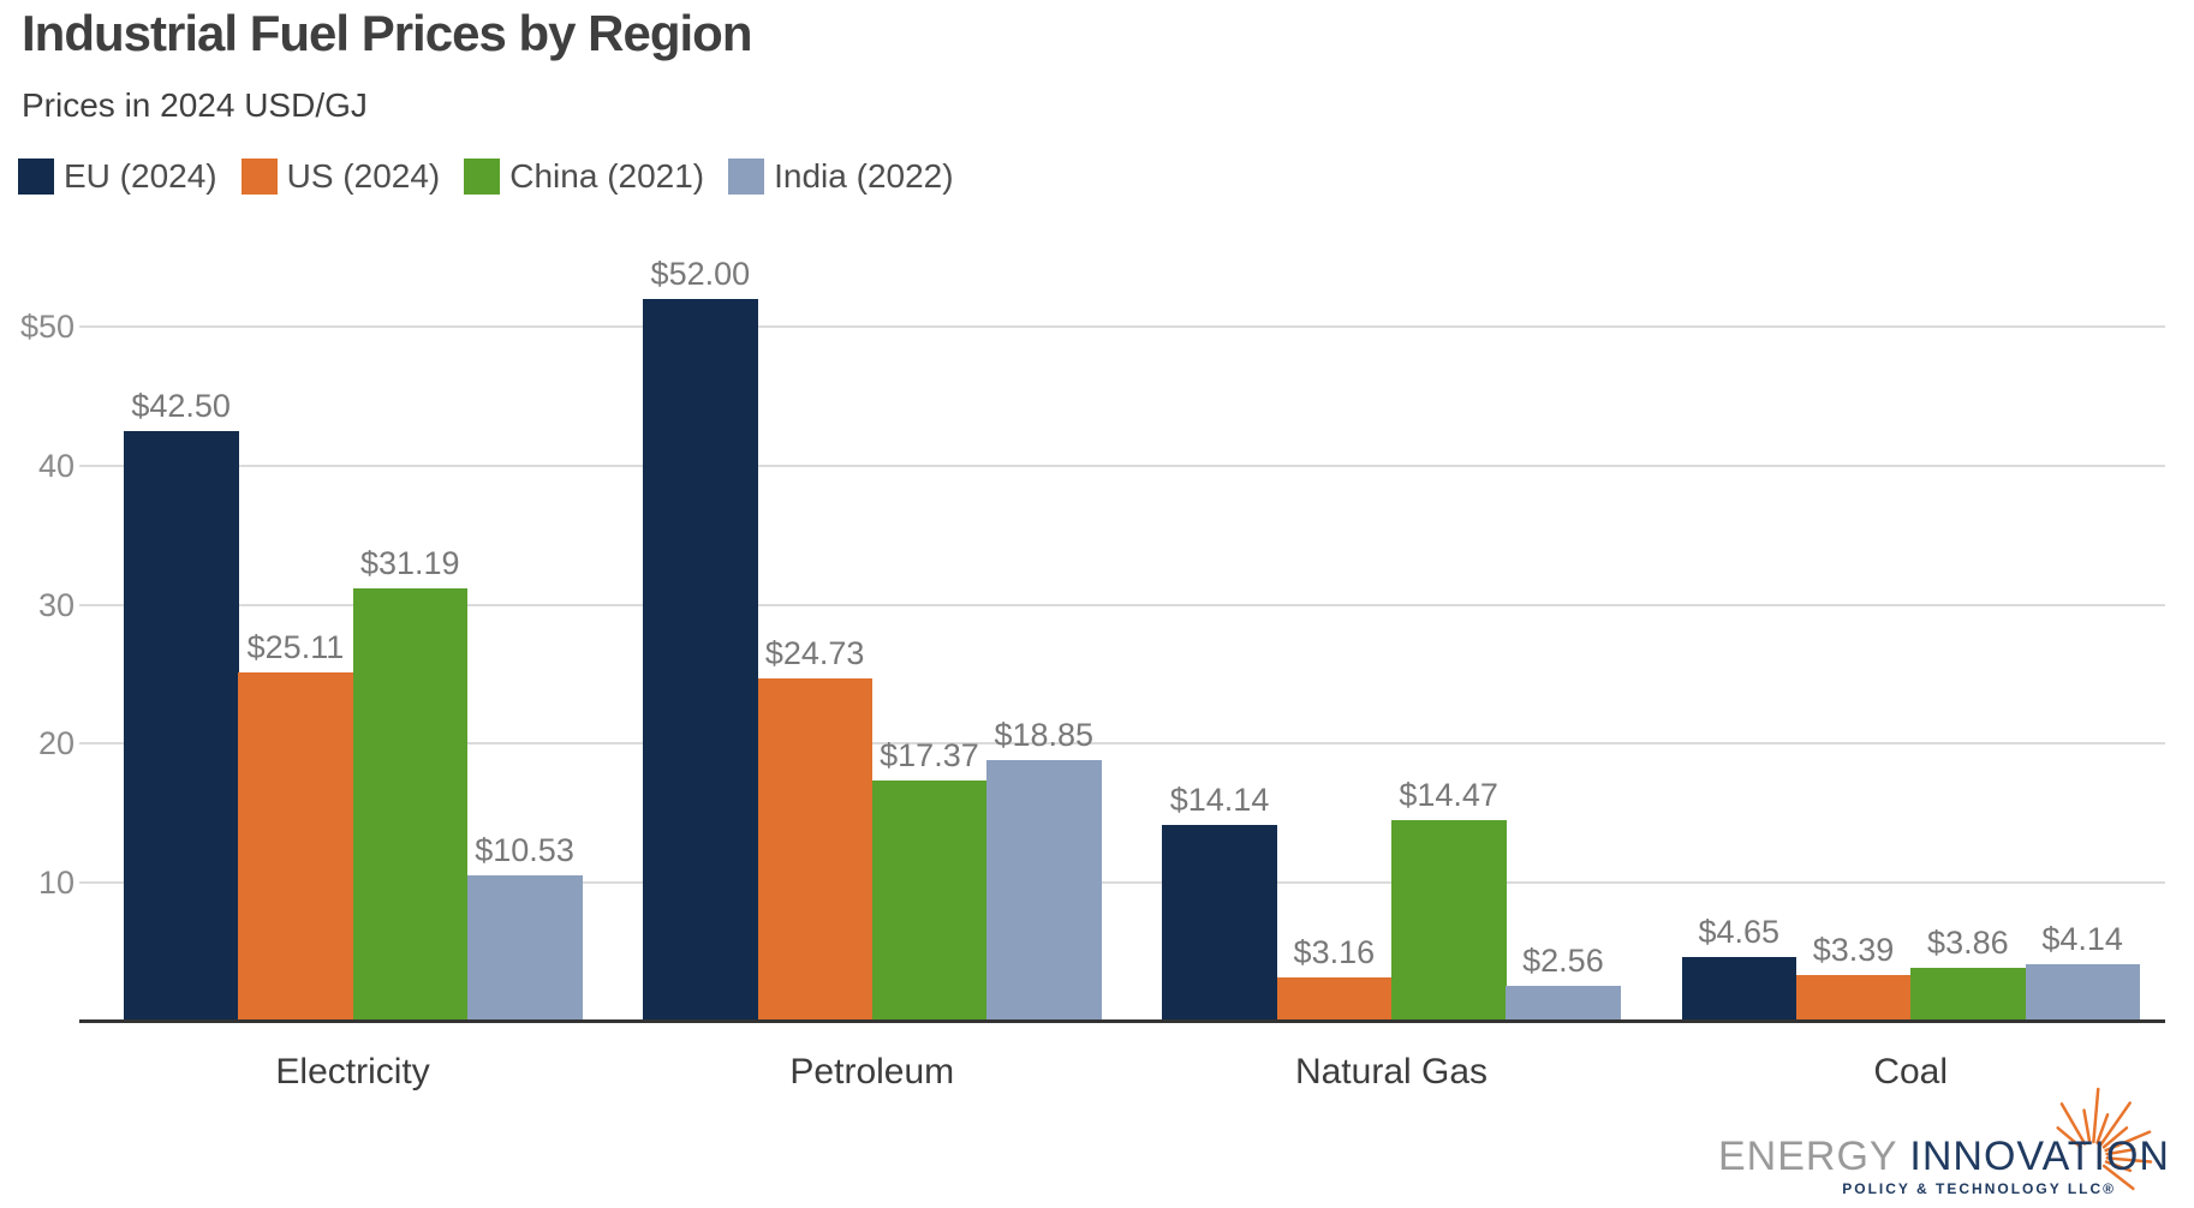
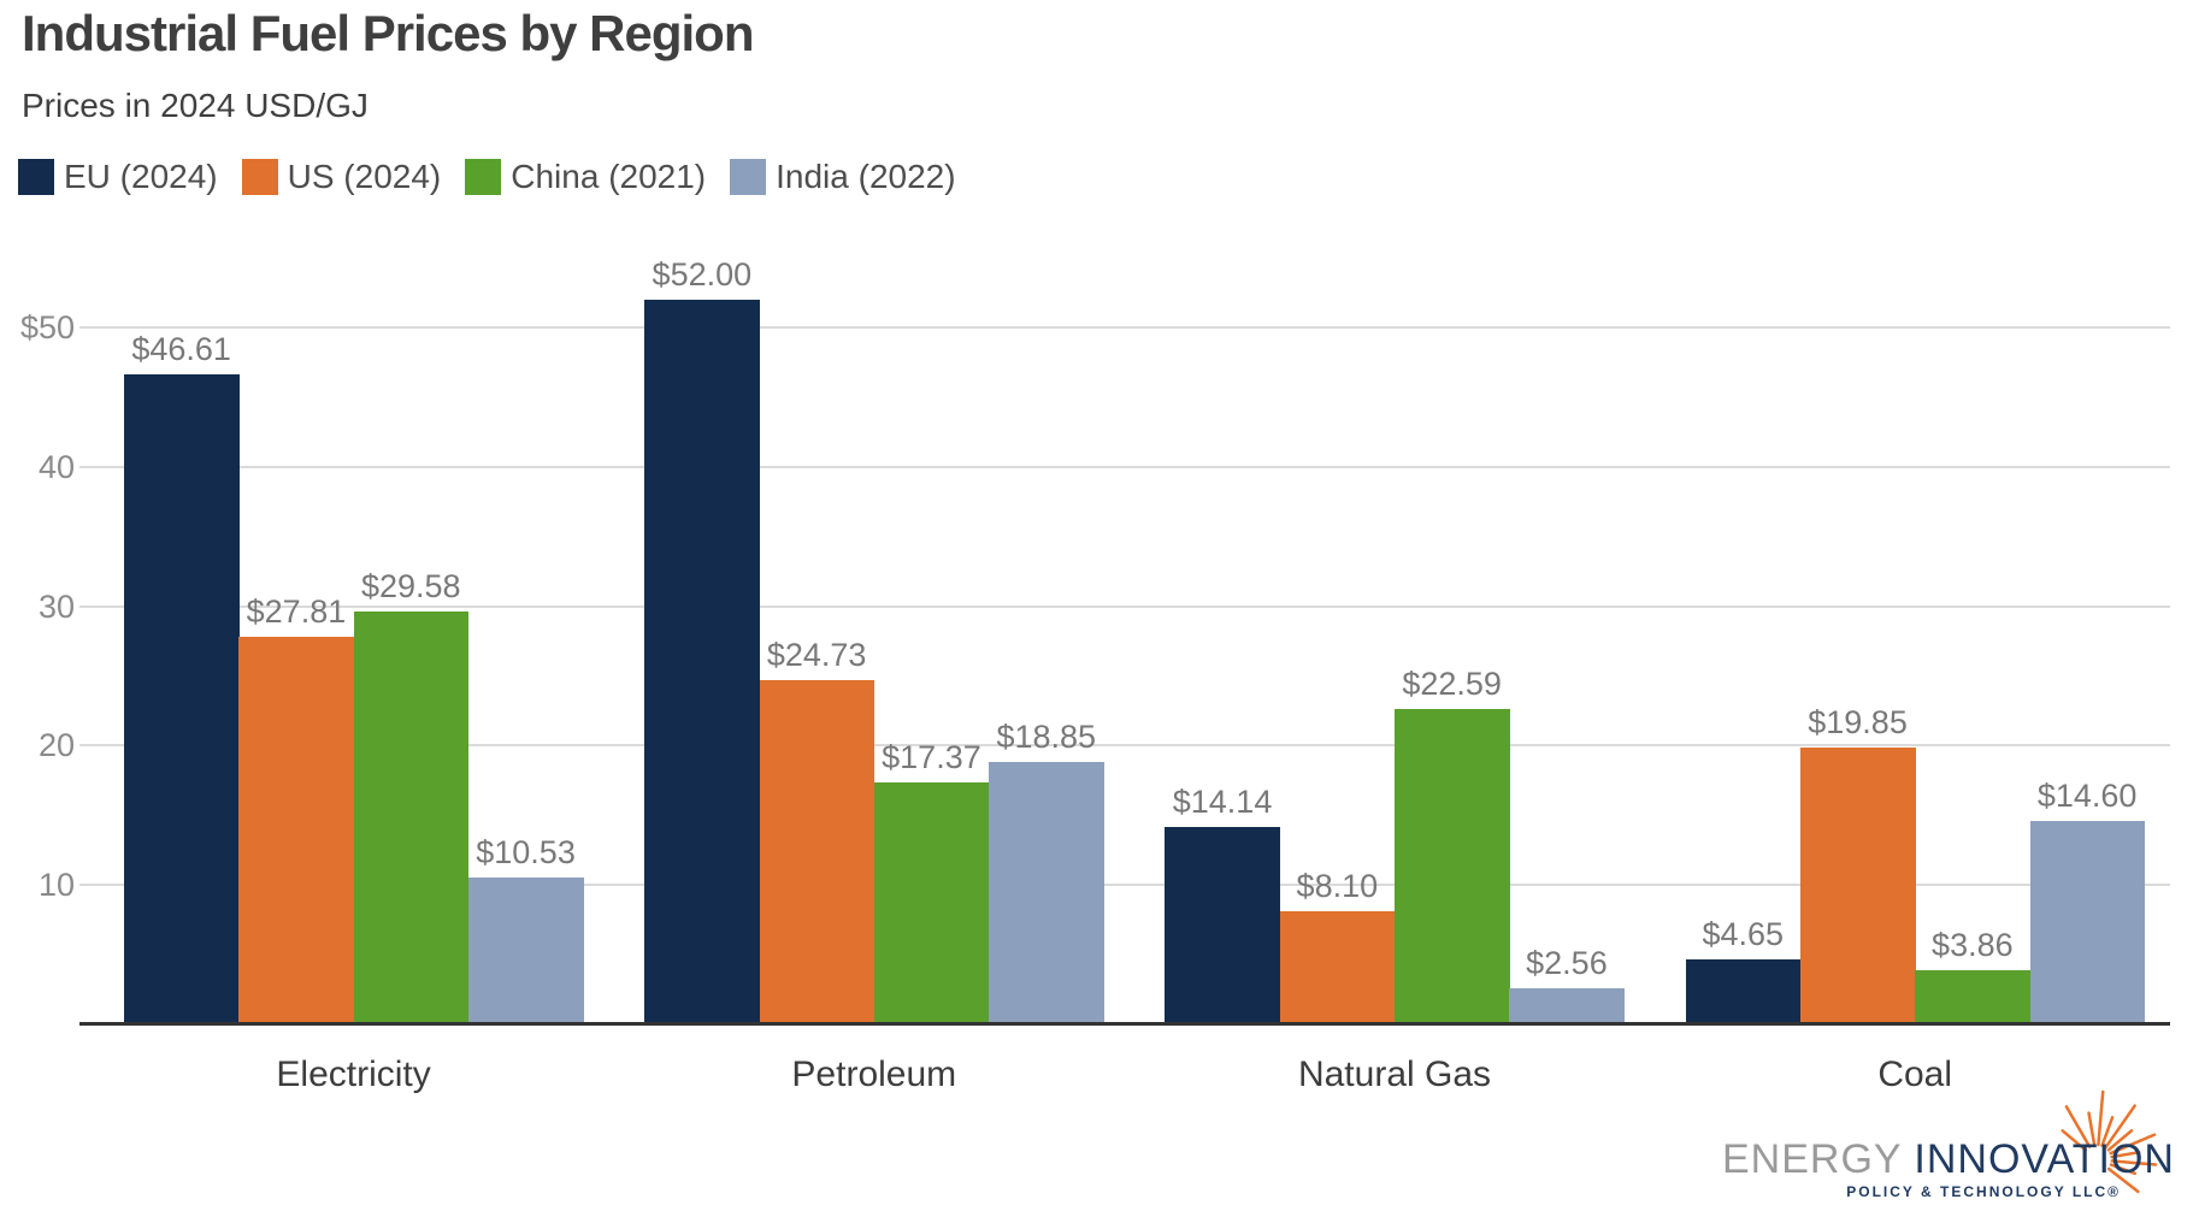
EU (2024)/Electricity: $42.50 -> $46.61
US (2024)/Electricity: $25.11 -> $27.81
China (2021)/Electricity: $31.19 -> $29.58
US (2024)/Natural Gas: $3.16 -> $8.10
China (2021)/Natural Gas: $14.47 -> $22.59
US (2024)/Coal: $3.39 -> $19.85
India (2022)/Coal: $4.14 -> $14.60
